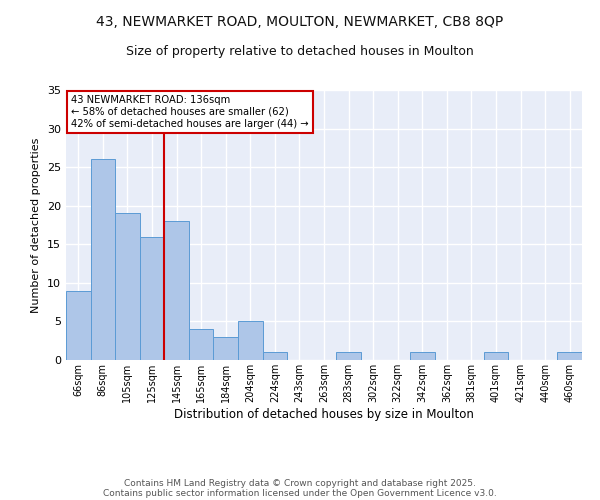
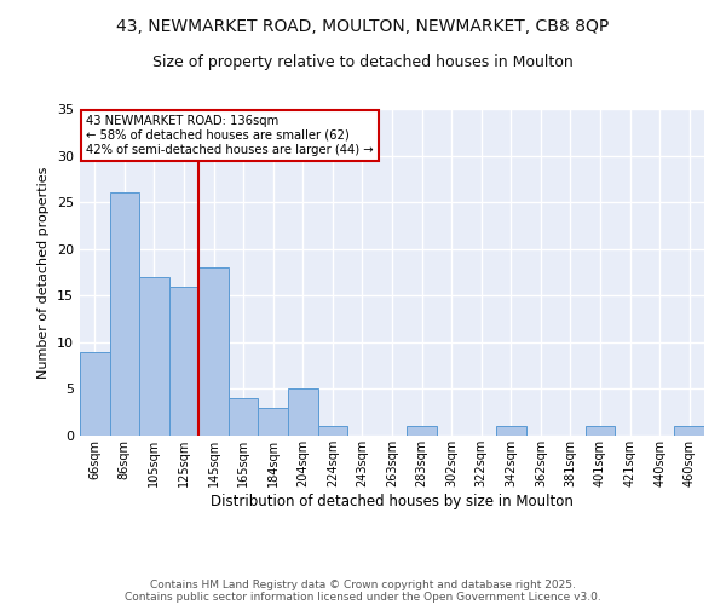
105sqm: 19 -> 17
